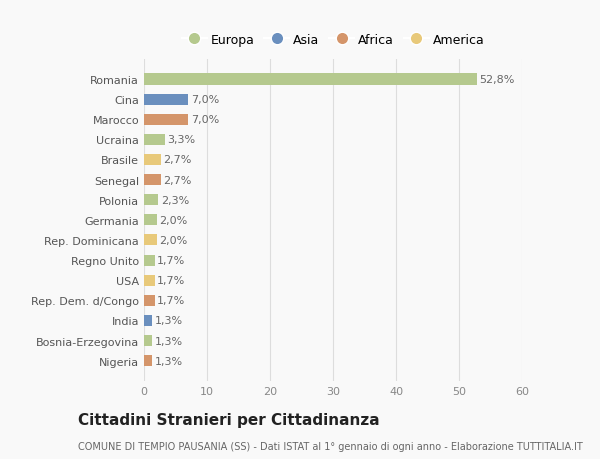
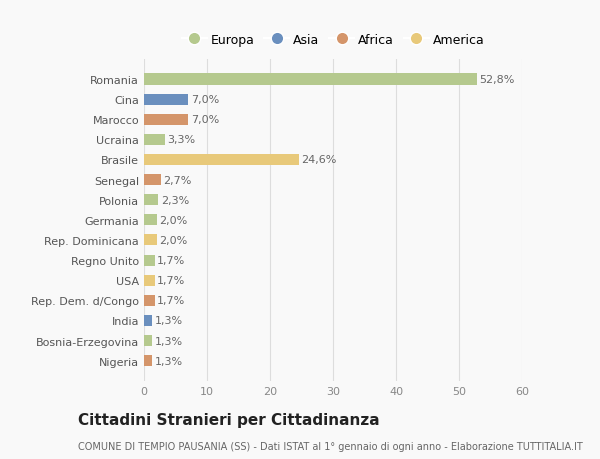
Brasile: 2,7% -> 24,6%
